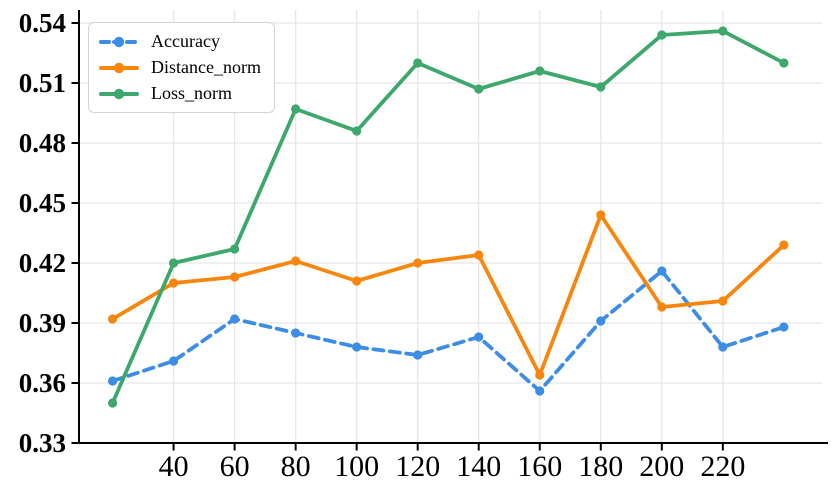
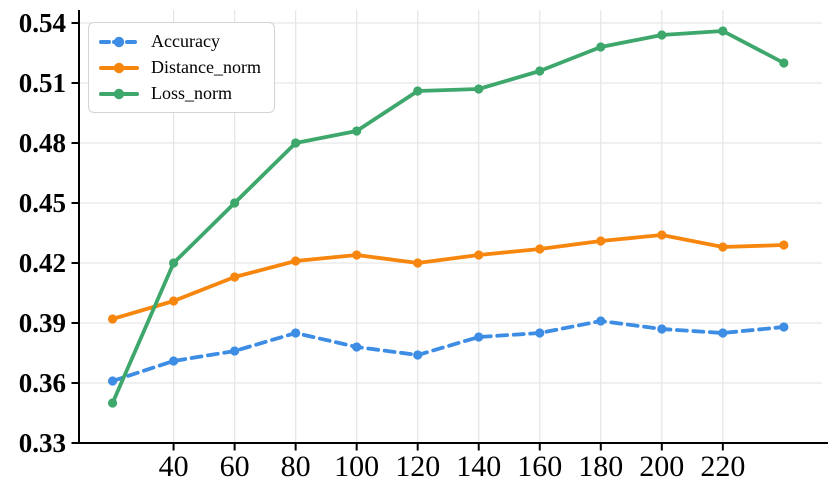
Distance_norm/40: 0.410 -> 0.401
Accuracy/60: 0.392 -> 0.376
Loss_norm/60: 0.427 -> 0.450
Loss_norm/80: 0.497 -> 0.480
Distance_norm/100: 0.411 -> 0.424
Loss_norm/120: 0.520 -> 0.506
Accuracy/160: 0.356 -> 0.385
Distance_norm/160: 0.364 -> 0.427
Distance_norm/180: 0.444 -> 0.431
Loss_norm/180: 0.508 -> 0.528
Accuracy/200: 0.416 -> 0.387
Distance_norm/200: 0.398 -> 0.434
Accuracy/220: 0.378 -> 0.385
Distance_norm/220: 0.401 -> 0.428
